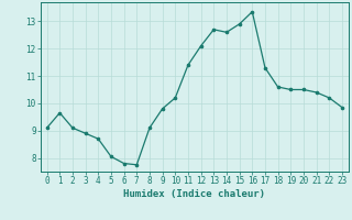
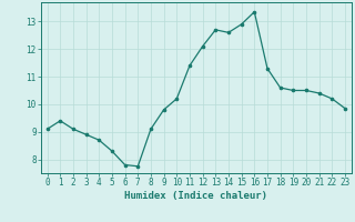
1: 9.65 -> 9.40
5: 8.05 -> 8.30
